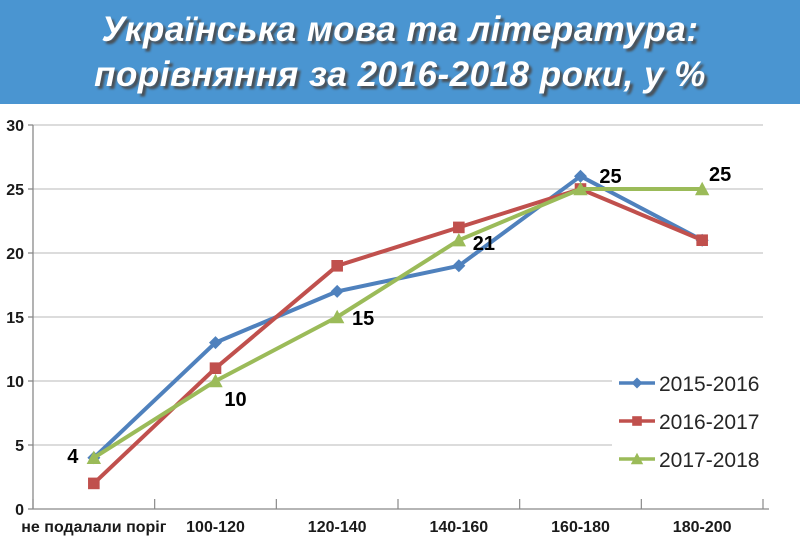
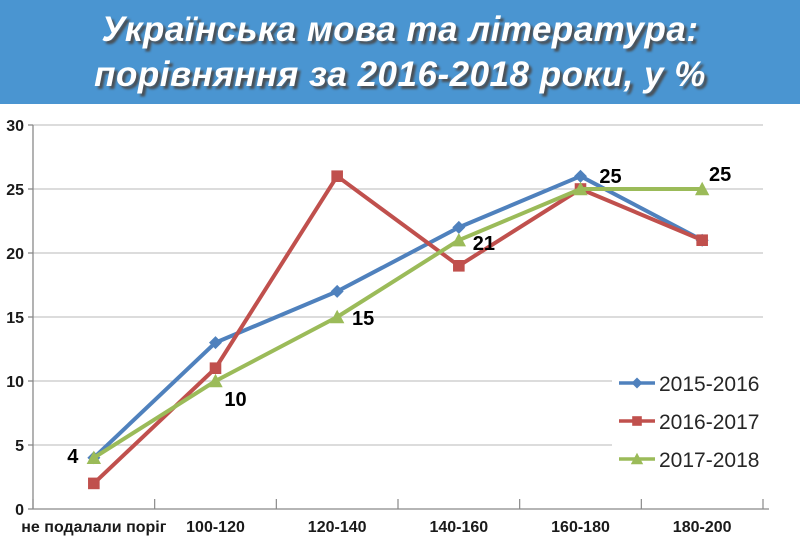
2016-2017/120-140: 19 -> 26
2015-2016/140-160: 19 -> 22
2016-2017/140-160: 22 -> 19
